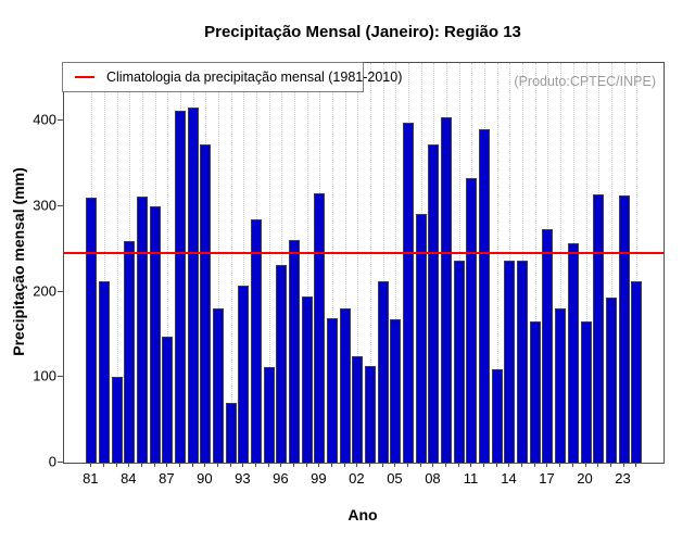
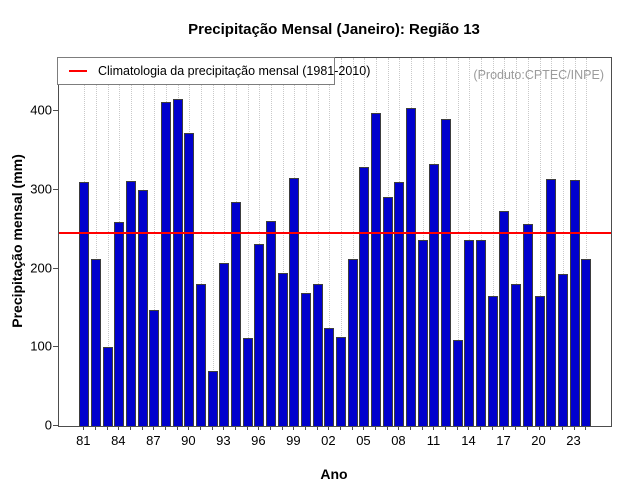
05: 170 -> 330
08: 370 -> 310
